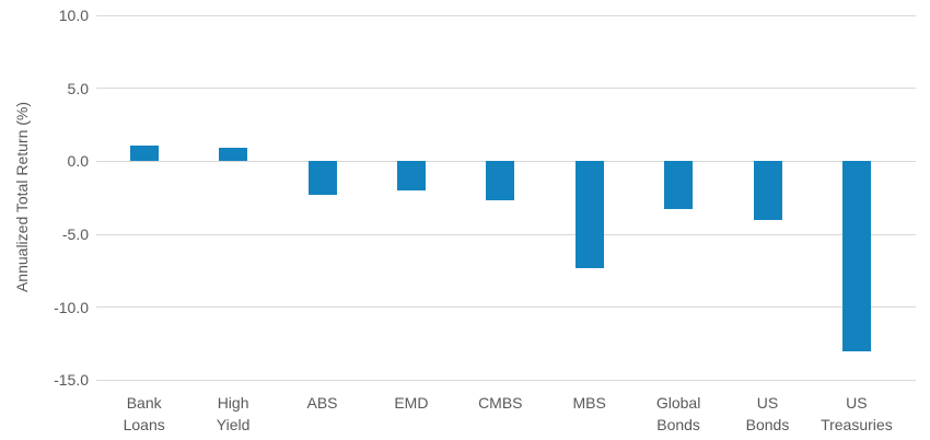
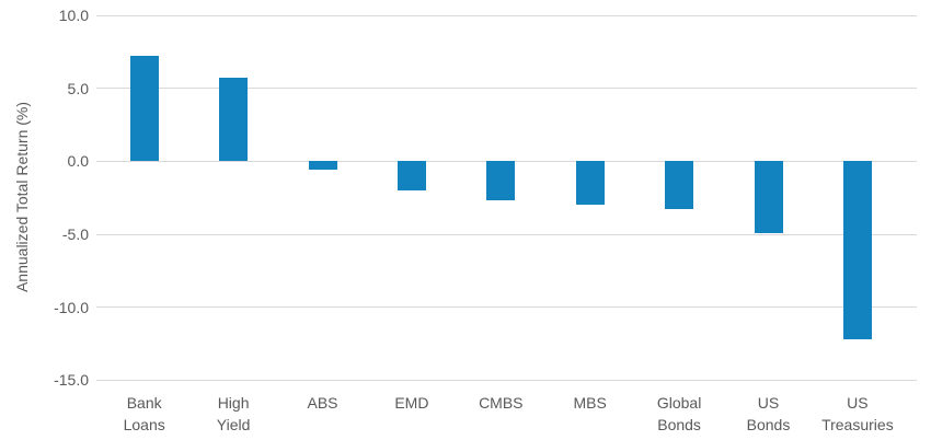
Bank Loans: 1.1 -> 7.2
High Yield: 0.9 -> 5.7
ABS: -2.3 -> -0.6
MBS: -7.3 -> -3.0
US Bonds: -4.0 -> -4.9
US Treasuries: -13.0 -> -12.2
